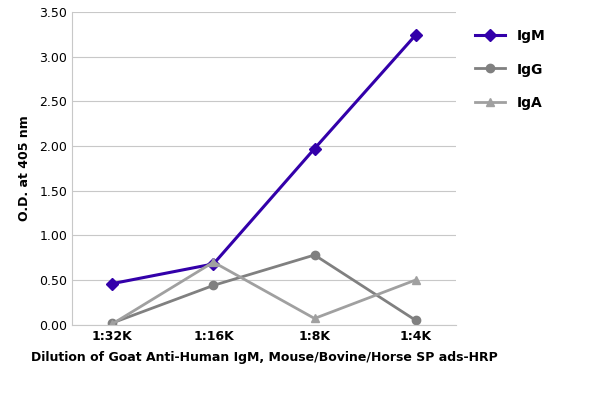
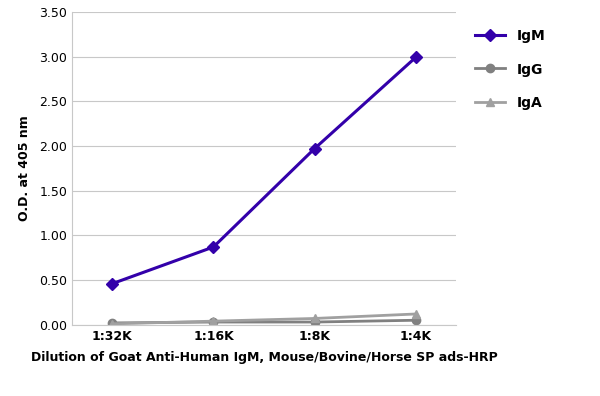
IgM/1:16K: 0.68 -> 0.87
IgG/1:16K: 0.44 -> 0.03
IgA/1:16K: 0.70 -> 0.04
IgG/1:8K: 0.78 -> 0.03
IgM/1:4K: 3.24 -> 2.99
IgA/1:4K: 0.50 -> 0.12
